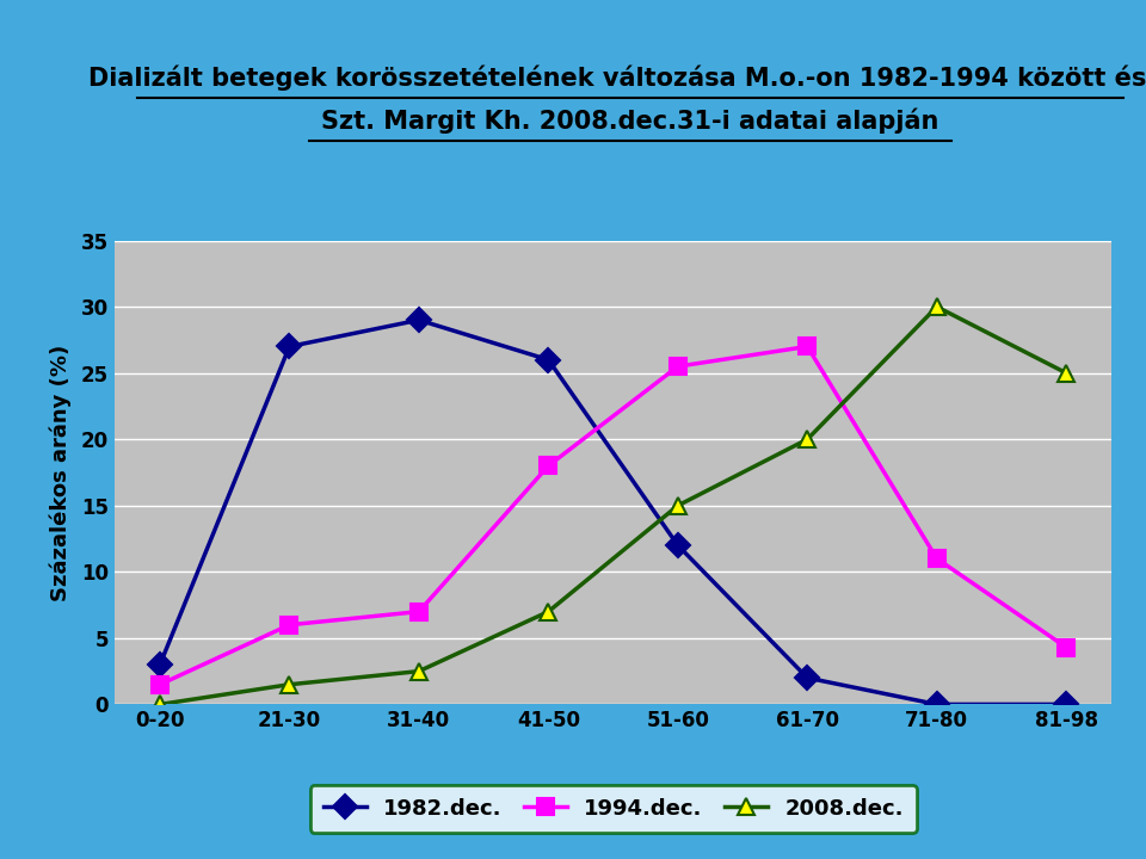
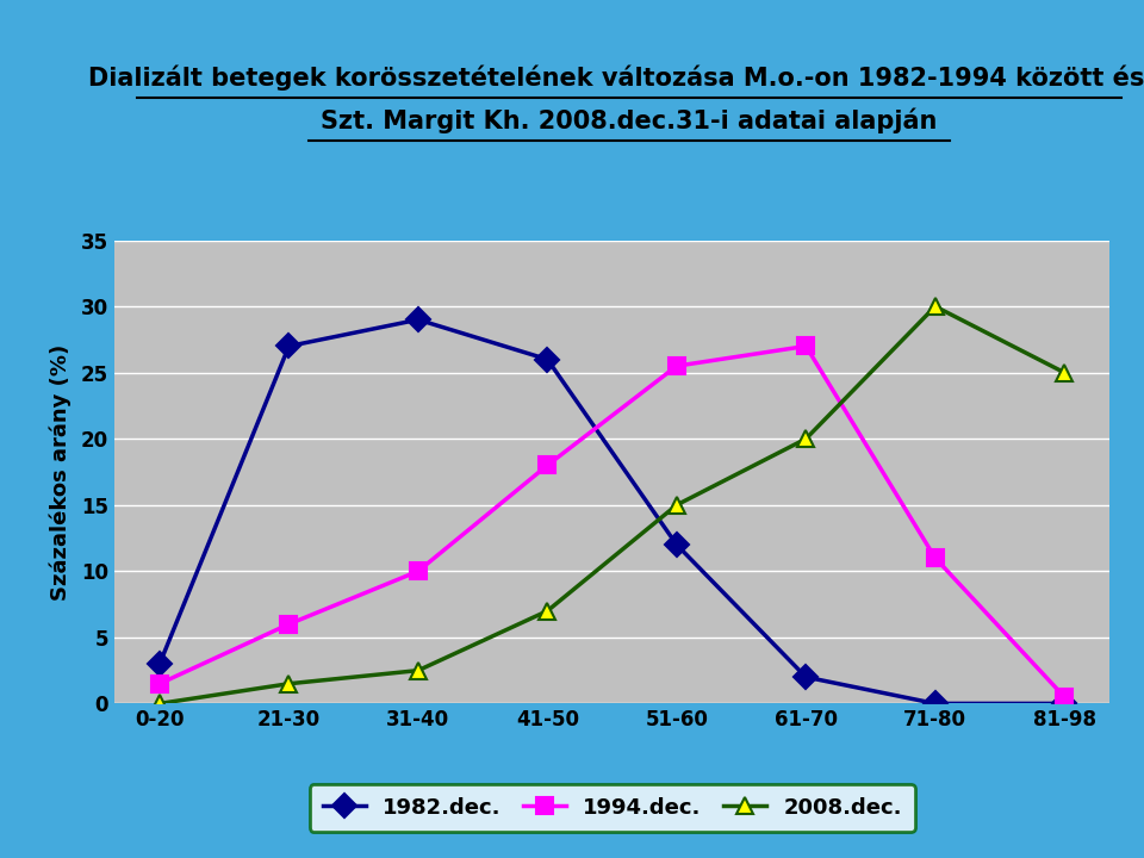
1994.dec./31-40: 7.0 -> 10.0
1994.dec./81-98: 4.3 -> 0.5
